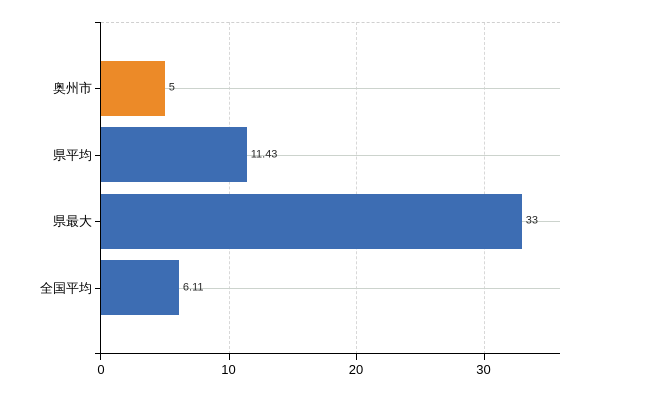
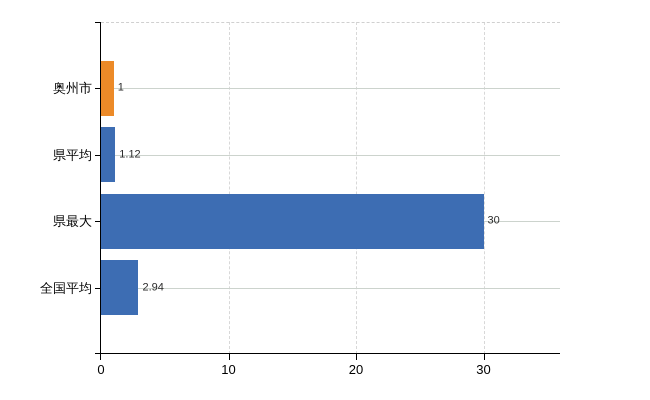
奥州市: 5 -> 1
県平均: 11.43 -> 1.12
県最大: 33 -> 30
全国平均: 6.11 -> 2.94
